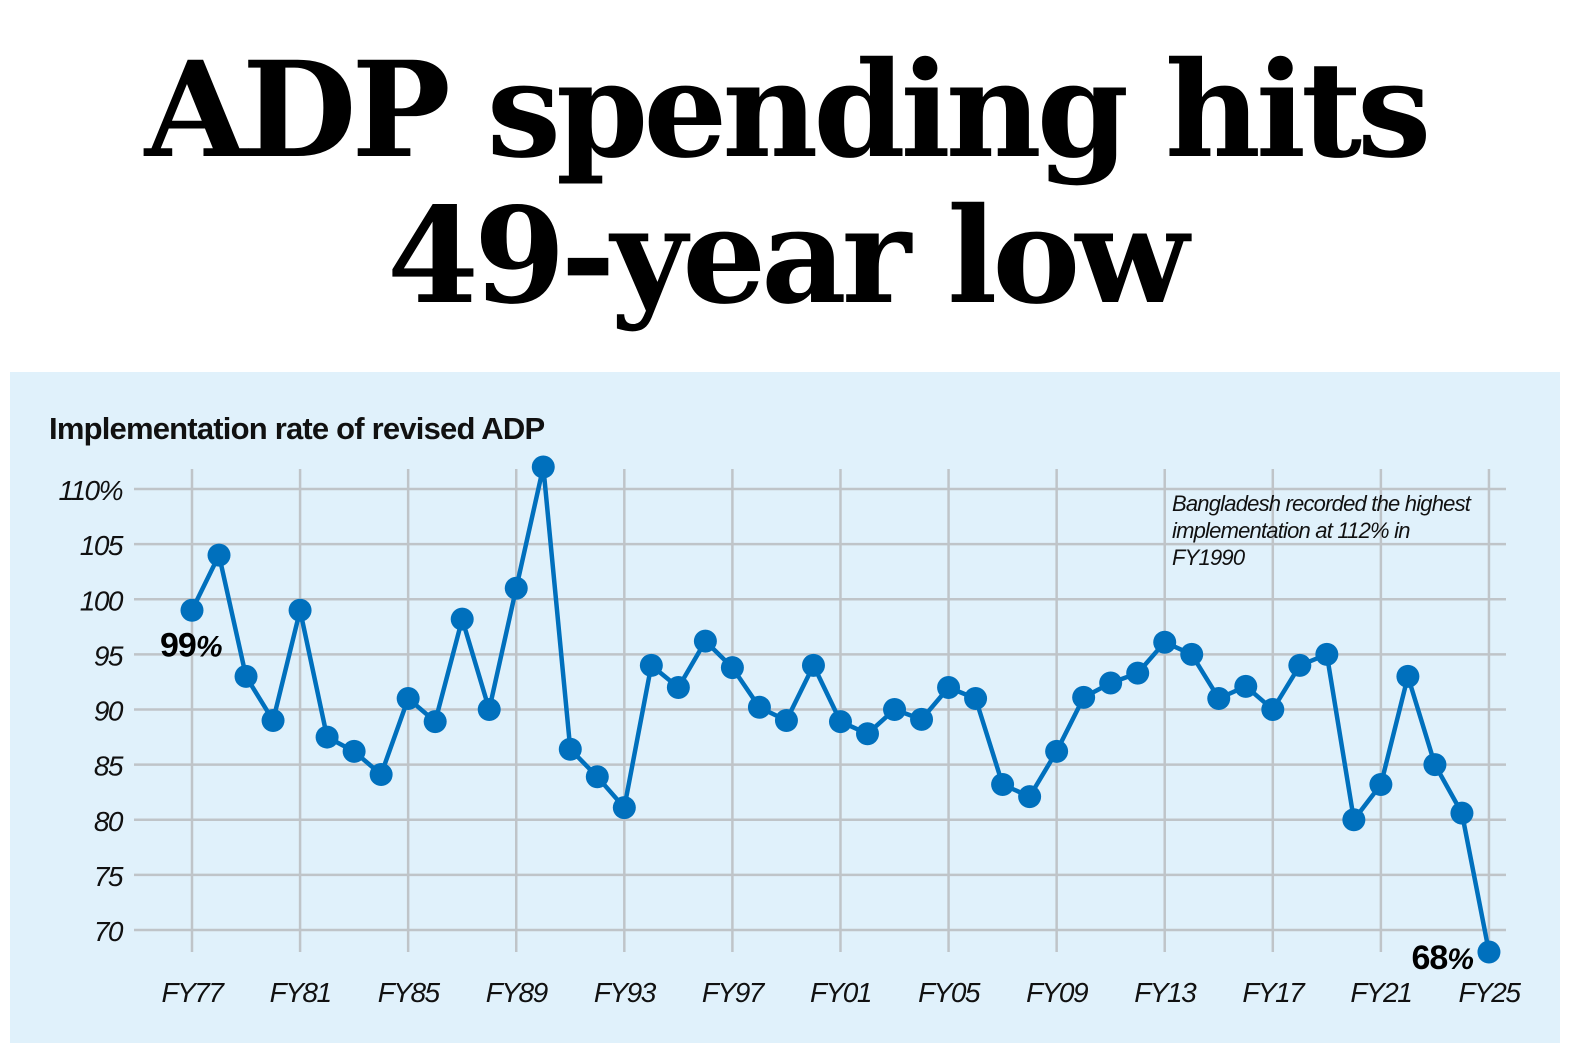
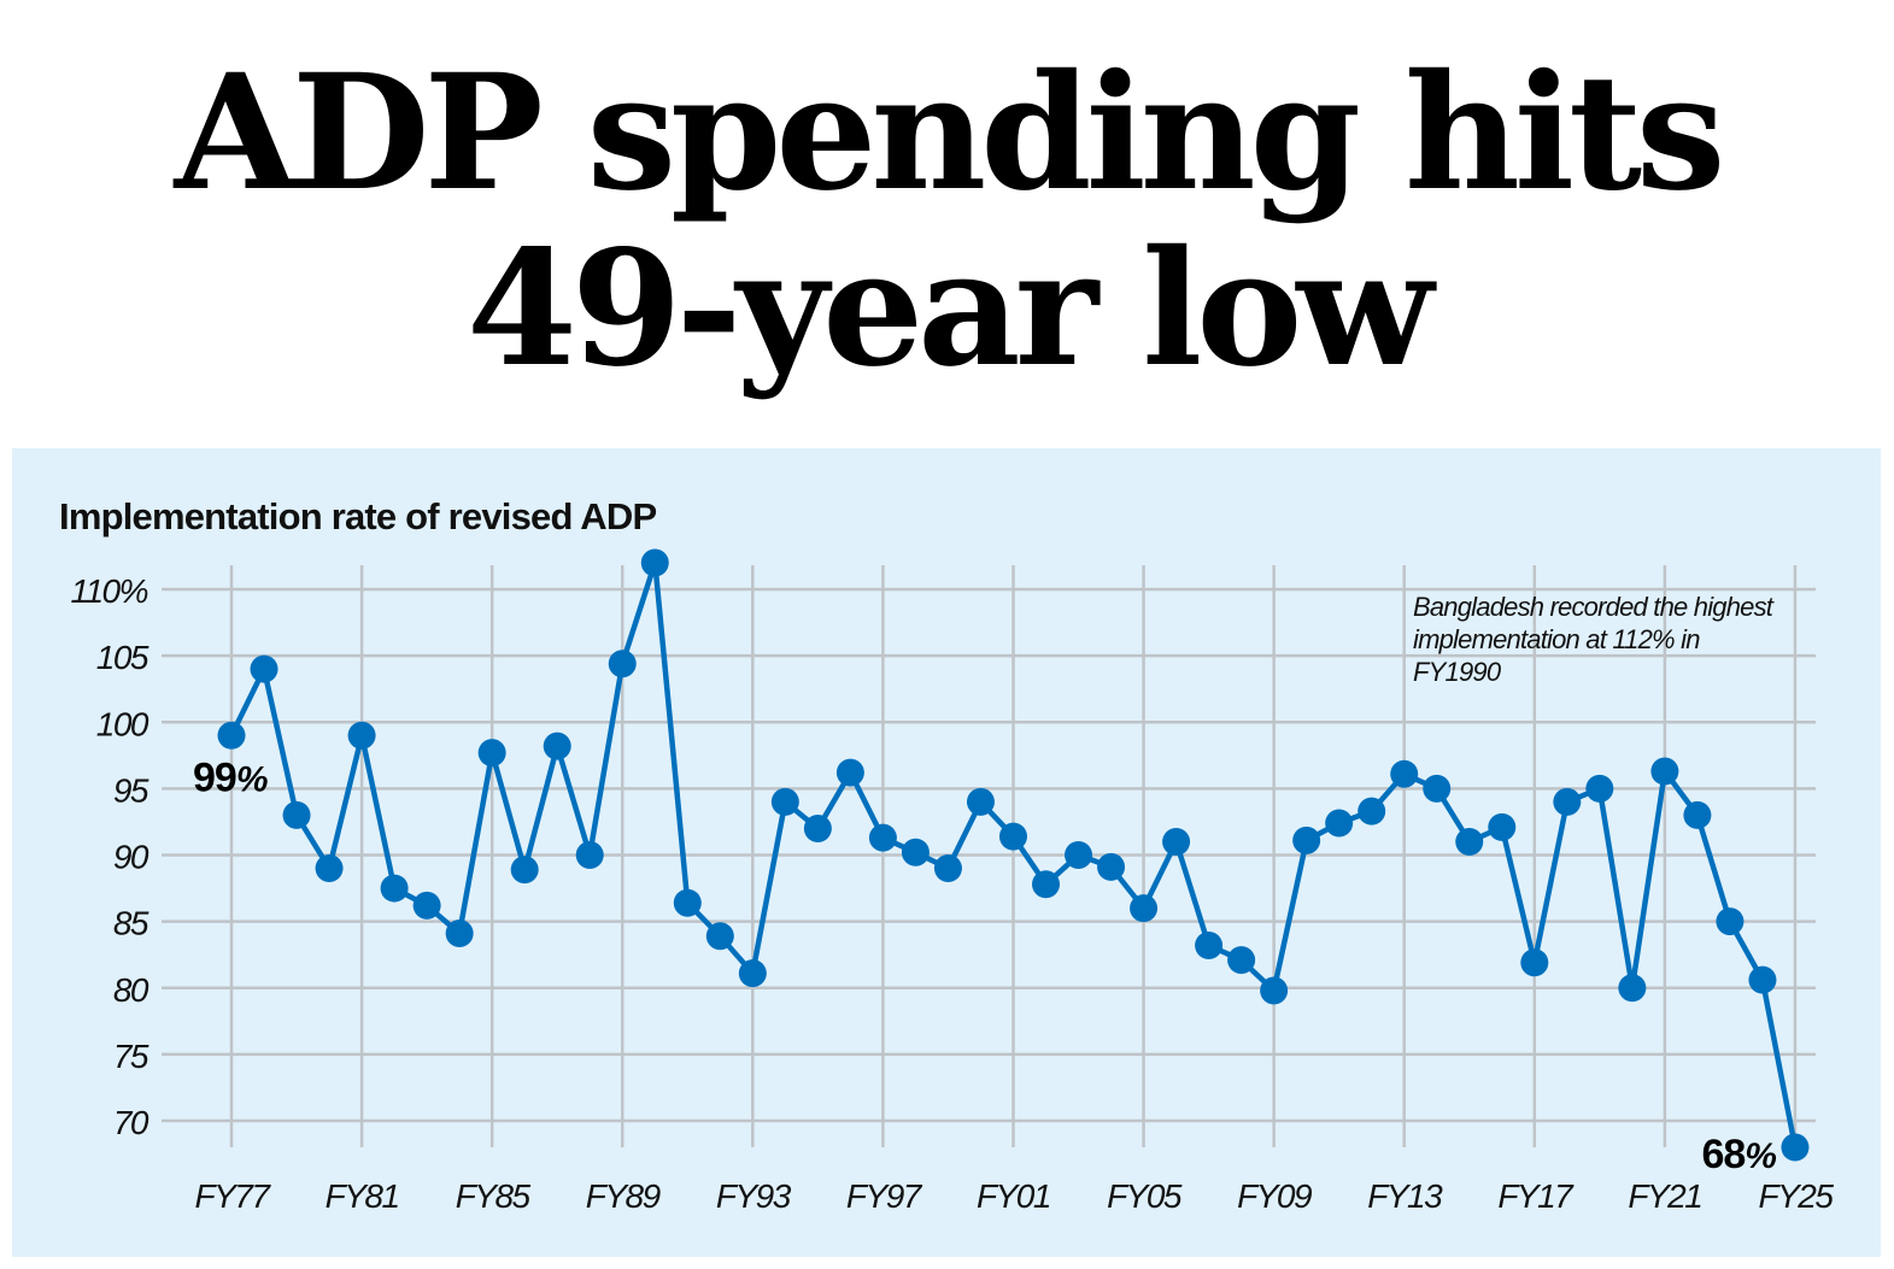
FY85: 91.0% -> 97.7%
FY89: 101.0% -> 104.4%
FY97: 93.8% -> 91.3%
FY01: 88.9% -> 91.4%
FY05: 92.0% -> 86.0%
FY09: 86.2% -> 79.8%
FY17: 90.0% -> 81.9%
FY21: 83.2% -> 96.3%
